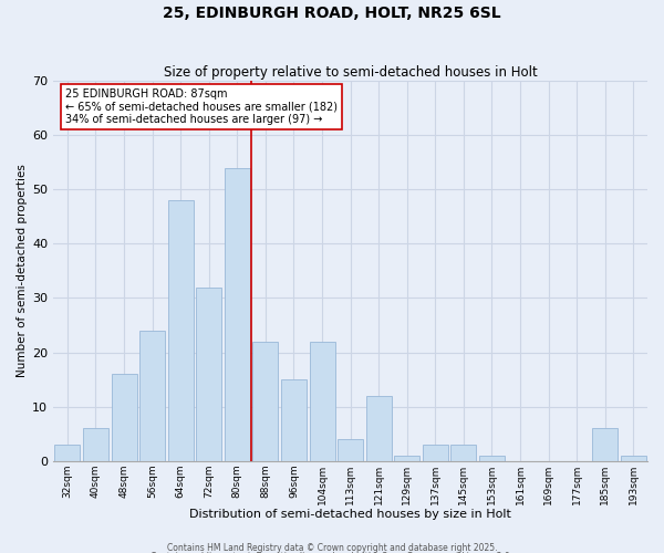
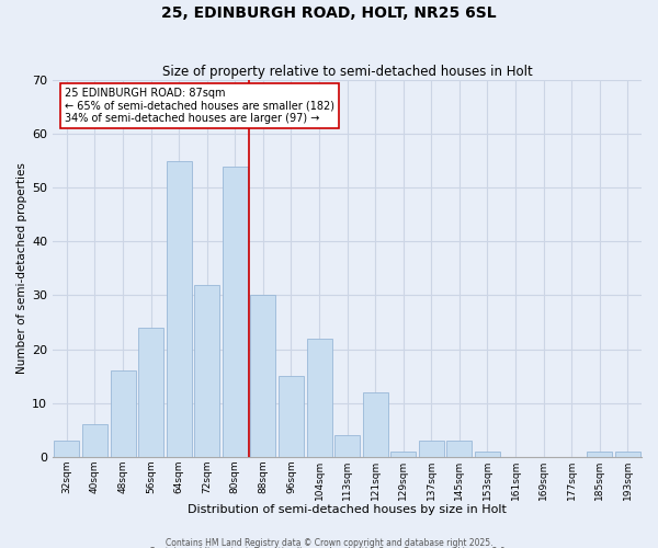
64sqm: 48 -> 55
88sqm: 22 -> 30
185sqm: 6 -> 1
